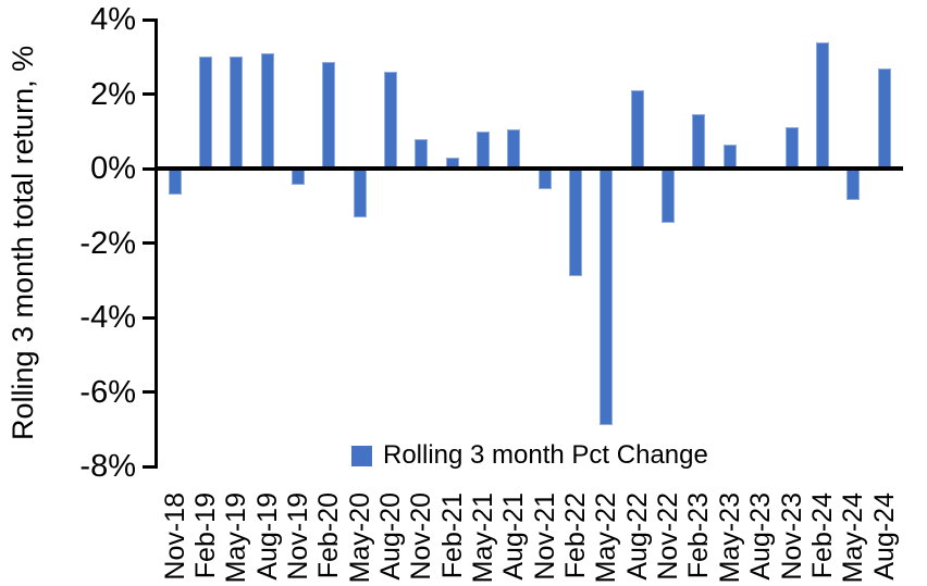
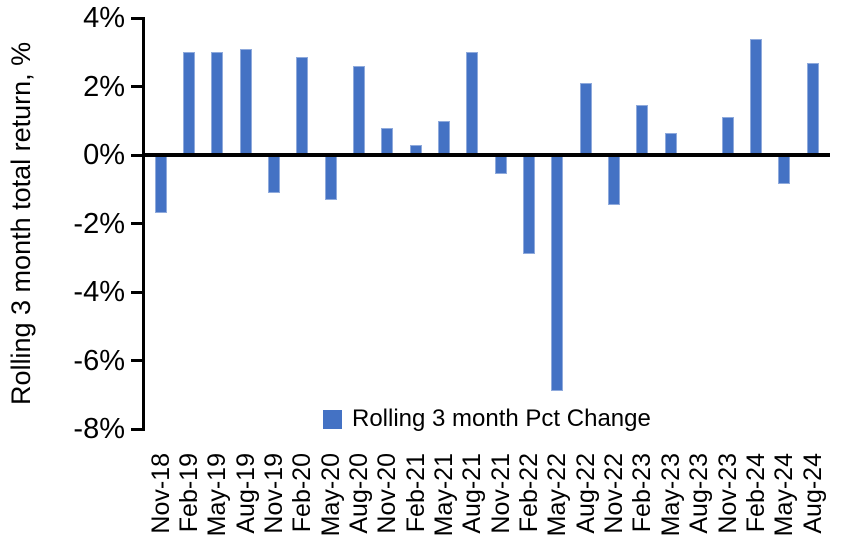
Nov-18: -0.7% -> -1.7%
Nov-19: -0.5% -> -1.1%
Aug-21: 1.1% -> 3.0%
